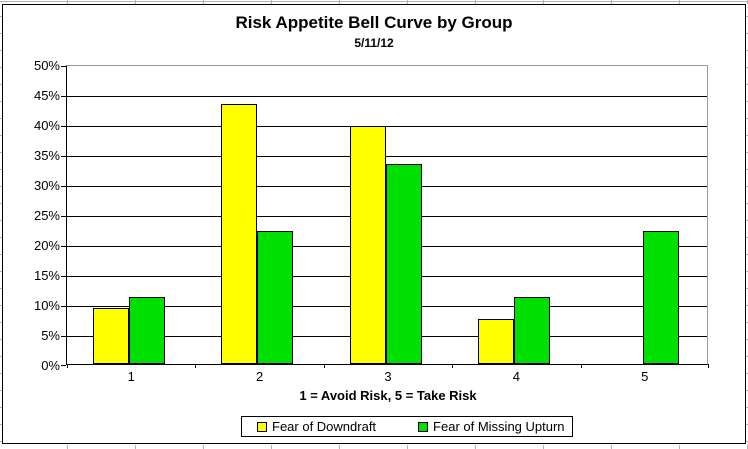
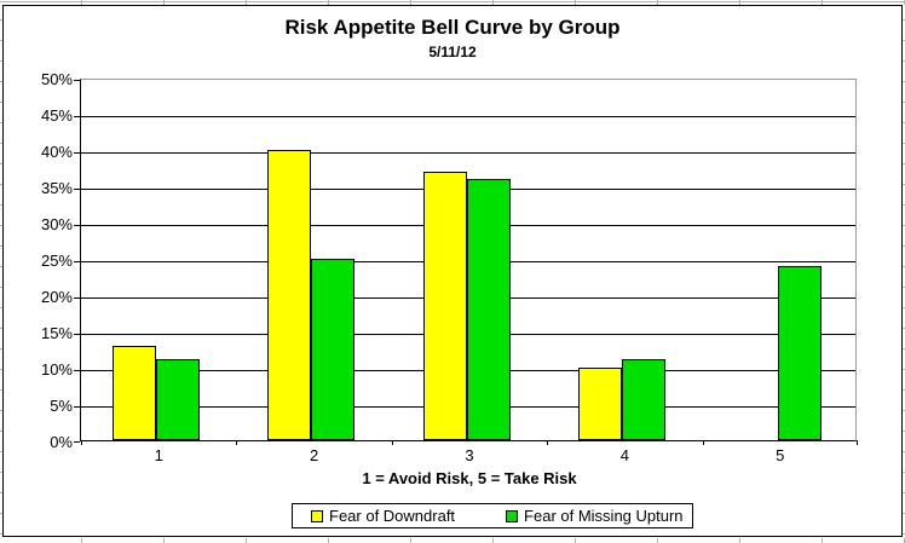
Fear of Downdraft/1: 9% -> 13%
Fear of Downdraft/2: 43% -> 40%
Fear of Missing Upturn/2: 22% -> 25%
Fear of Downdraft/3: 40% -> 37%
Fear of Missing Upturn/3: 33% -> 36%
Fear of Downdraft/4: 8% -> 10%
Fear of Missing Upturn/5: 22% -> 24%
